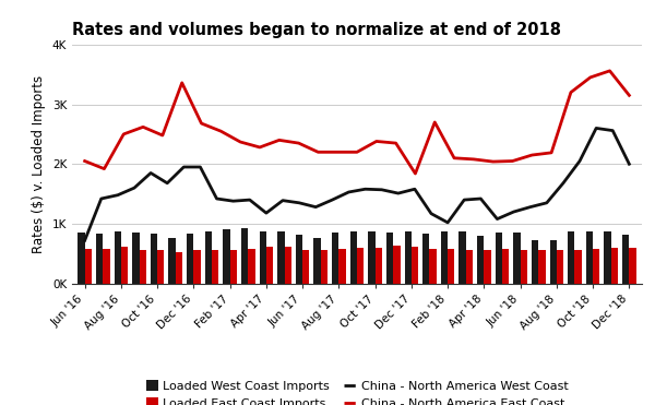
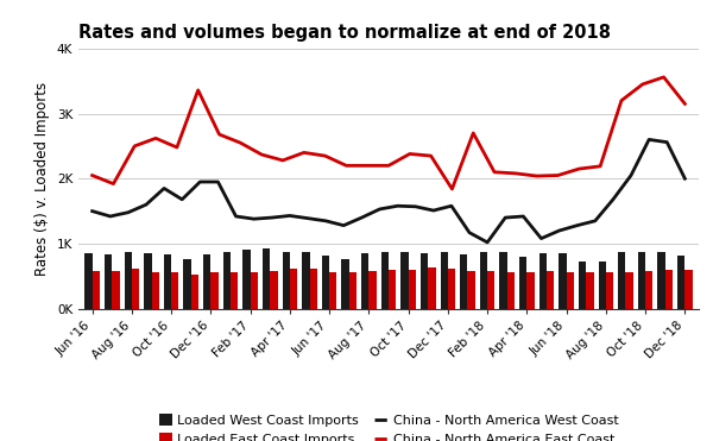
China - North America West Coast/Jun '16: 0.72K -> 1.50K
China - North America West Coast/Apr '17: 1.18K -> 1.43K
